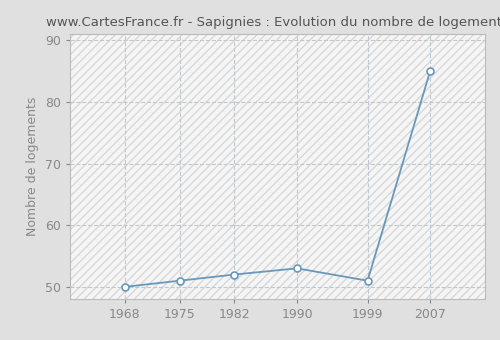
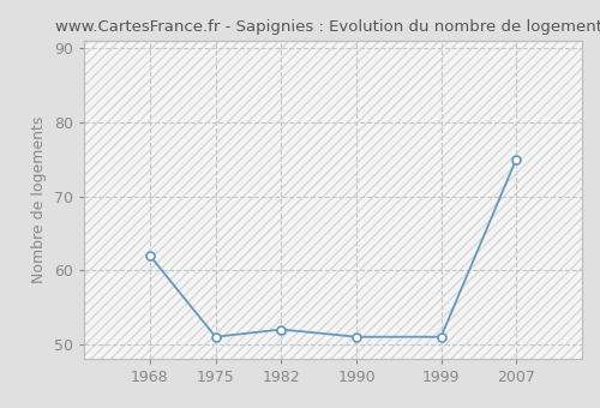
1968: 50 -> 62
1990: 53 -> 51
2007: 85 -> 75
